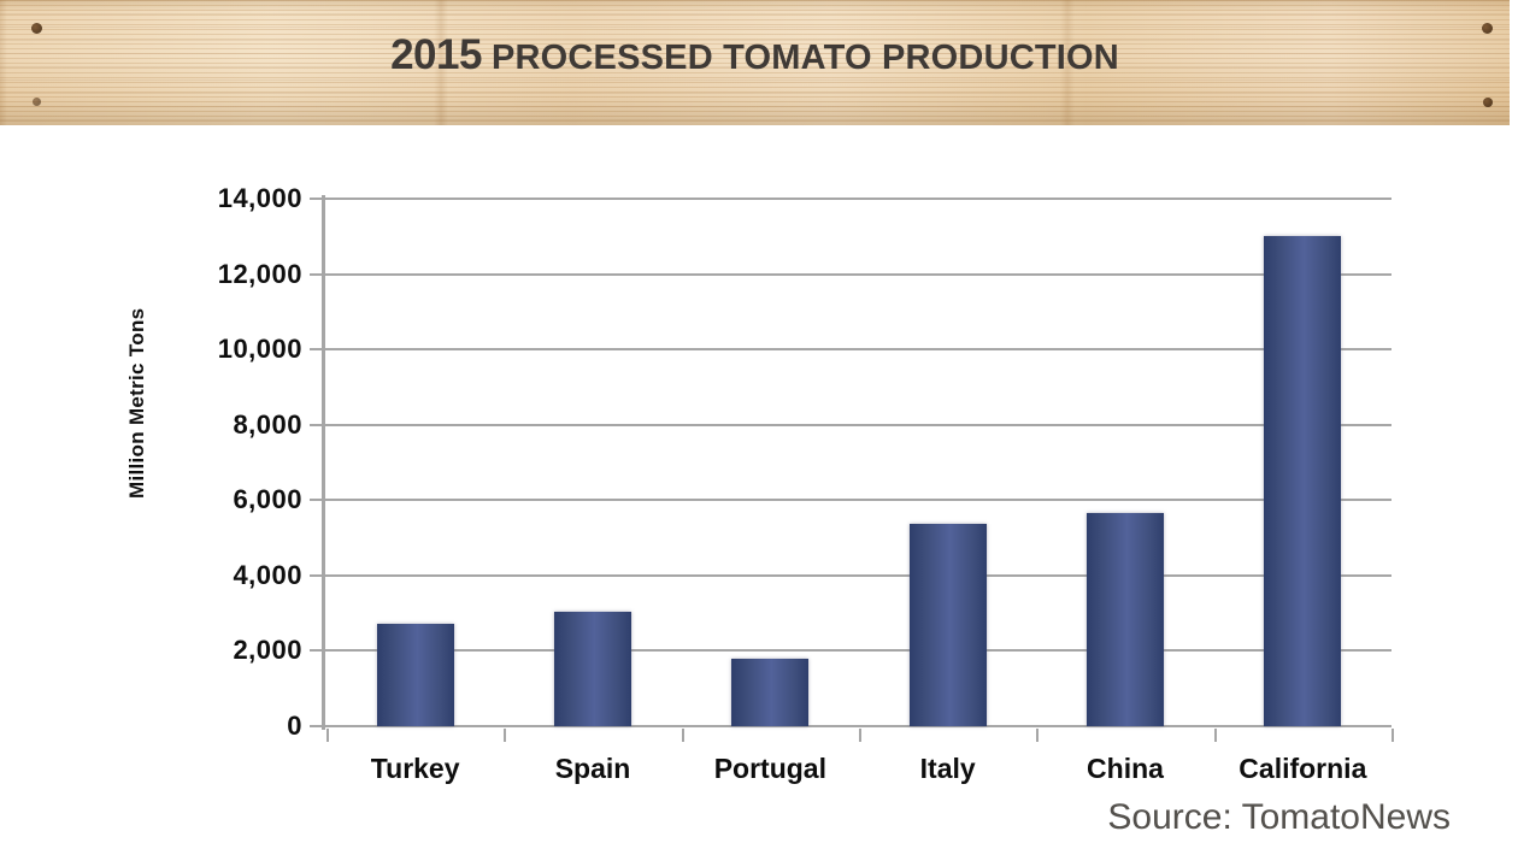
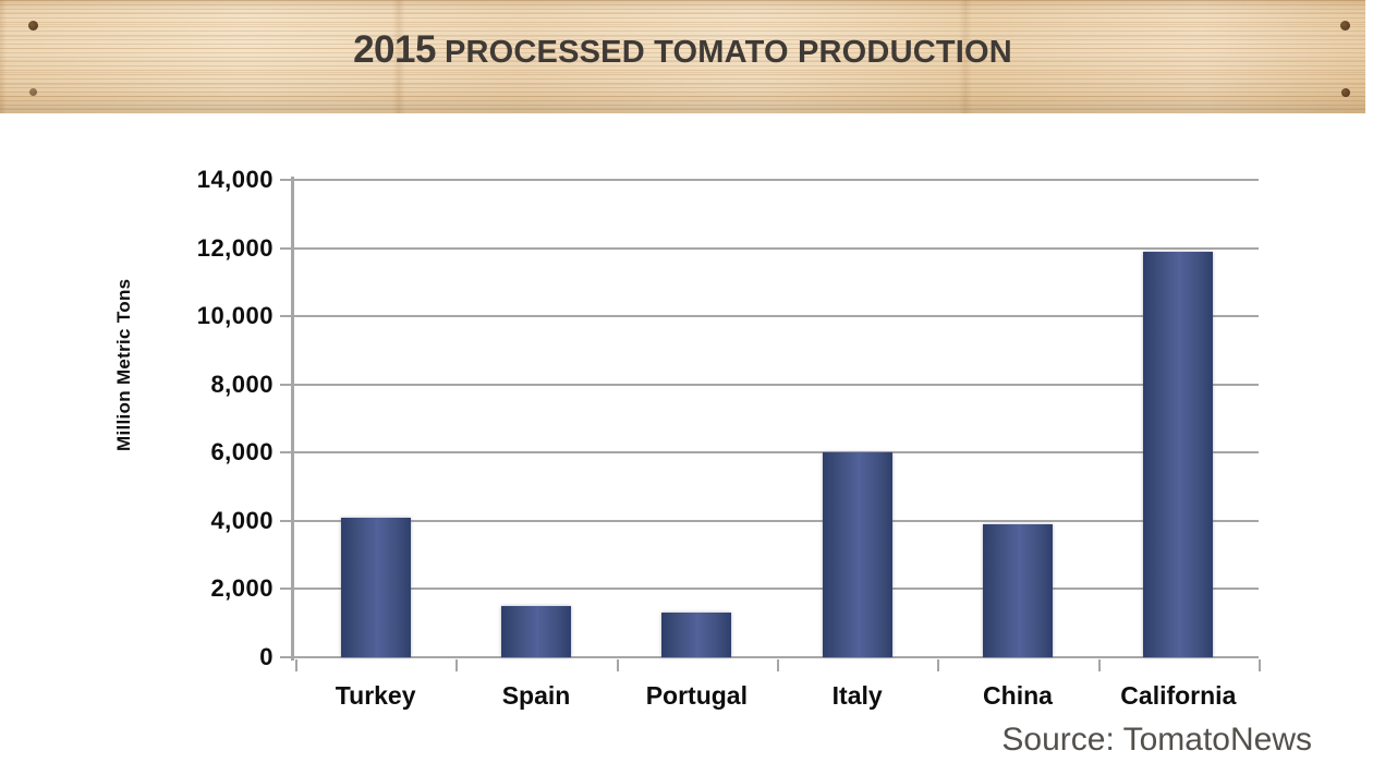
Turkey: 2700 -> 4100
Spain: 3000 -> 1500
Portugal: 1800 -> 1300
Italy: 5400 -> 6000
China: 5700 -> 3900
California: 13000 -> 11900
